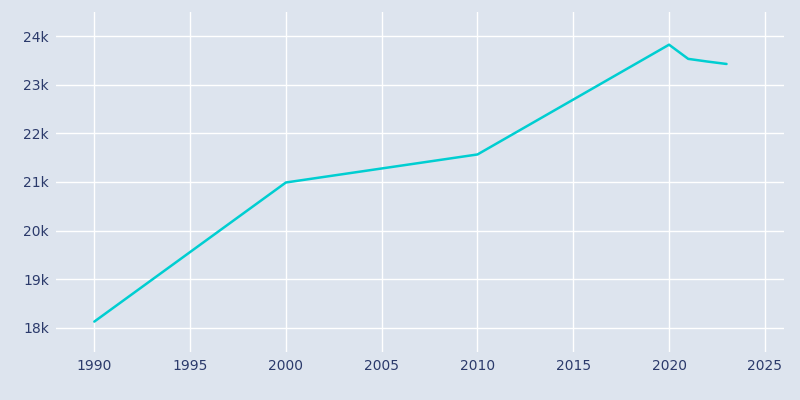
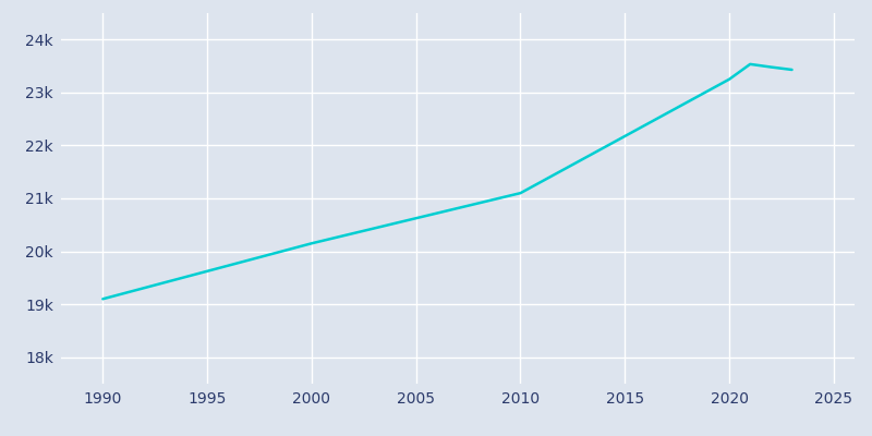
1990: 18.13k -> 19.10k
2000: 20.99k -> 20.15k
2010: 21.57k -> 21.10k
2020: 23.83k -> 23.25k
